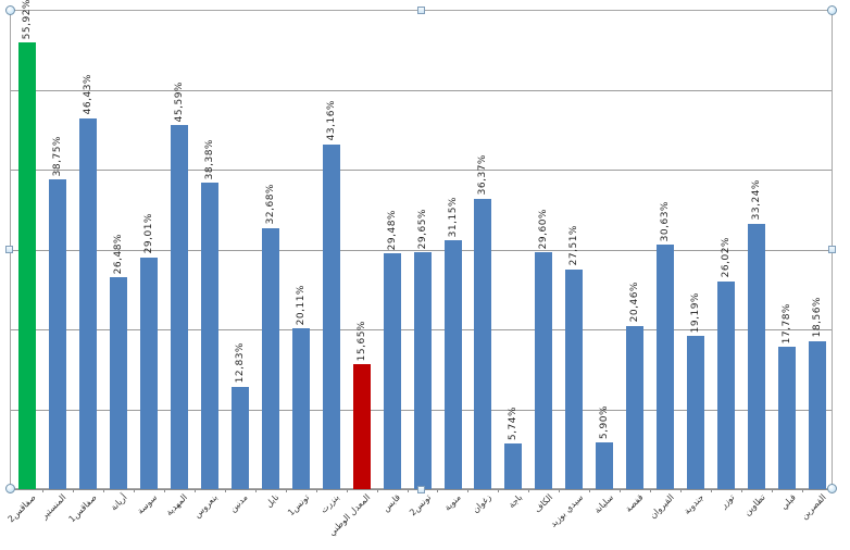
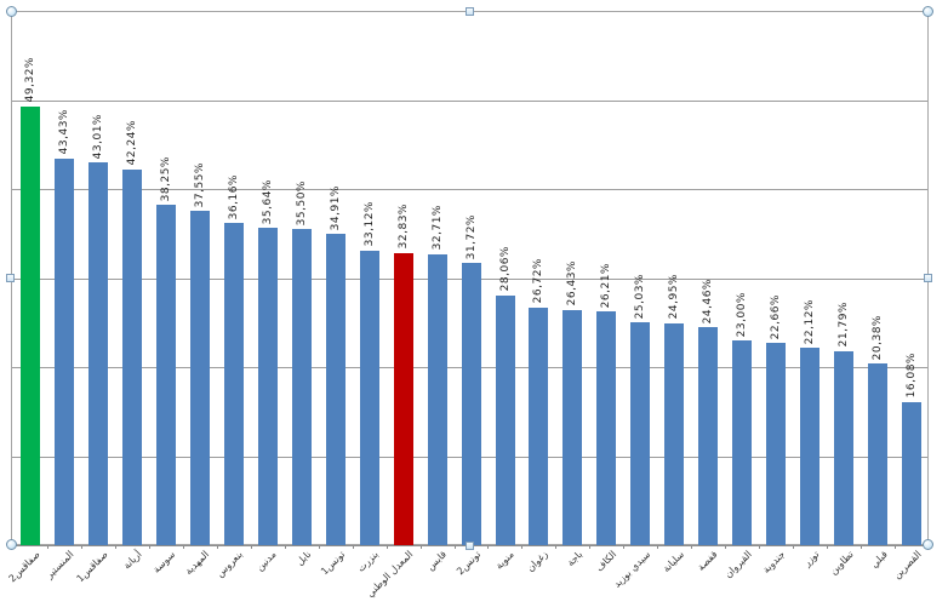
صفاقس2: 55,92% -> 49,32%
المنستير: 38,75% -> 43,43%
صفاقس1: 46,43% -> 43,01%
أريانة: 26,48% -> 42,24%
سوسة: 29,01% -> 38,25%
المهدية: 45,59% -> 37,55%
بنعروس: 38,38% -> 36,16%
مدنين: 12,83% -> 35,64%
نابل: 32,68% -> 35,50%
تونس1: 20,11% -> 34,91%
بنزرت: 43,16% -> 33,12%
المعدل الوطني: 15,65% -> 32,83%
قابس: 29,48% -> 32,71%
تونس2: 29,65% -> 31,72%
منوبة: 31,15% -> 28,06%
زغوان: 36,37% -> 26,72%
باجة: 5,74% -> 26,43%
الكاف: 29,60% -> 26,21%
سيدي بوزيد: 27,51% -> 25,03%
سليانة: 5,90% -> 24,95%
قفصة: 20,46% -> 24,46%
القيروان: 30,63% -> 23,00%
جندوبة: 19,19% -> 22,66%
توزر: 26,02% -> 22,12%
تطاوين: 33,24% -> 21,79%
قبلي: 17,78% -> 20,38%
القصرين: 18,56% -> 16,08%
